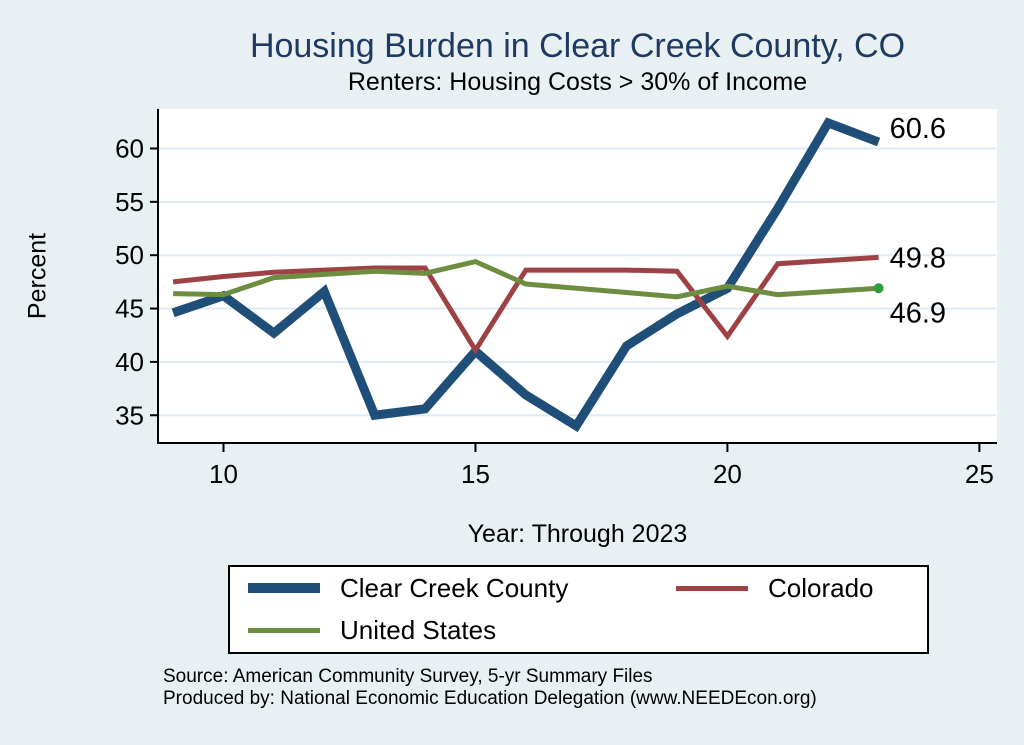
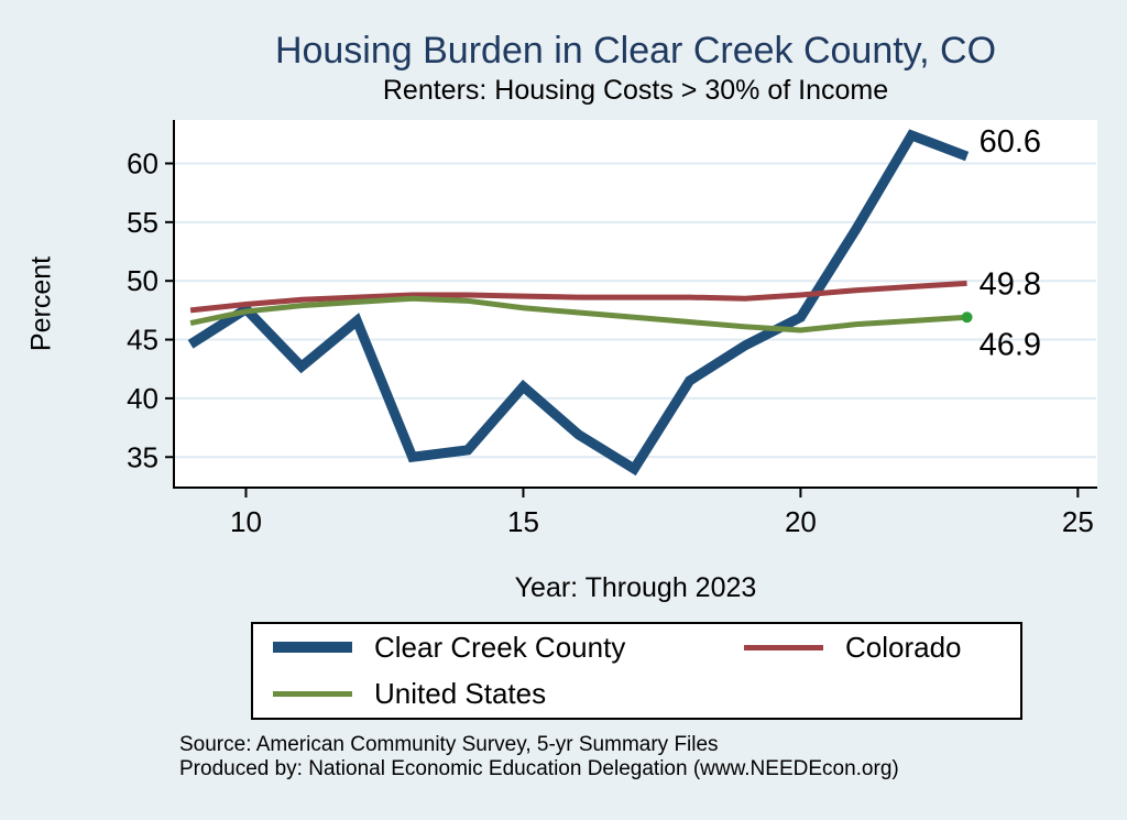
Clear Creek County/10: 46.2 -> 47.6
United States/10: 46.3 -> 47.4
Colorado/15: 41.1 -> 48.7
United States/15: 49.4 -> 47.7
Colorado/20: 42.4 -> 48.8
United States/20: 47.1 -> 45.8
